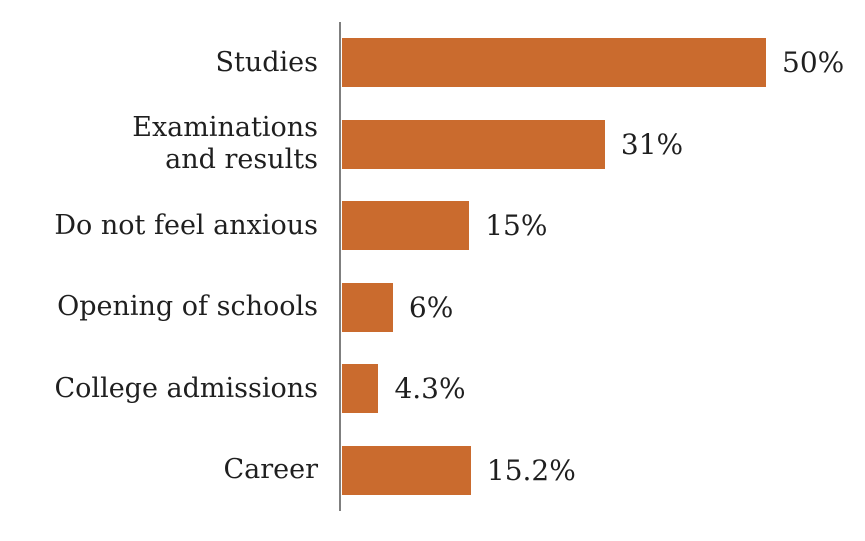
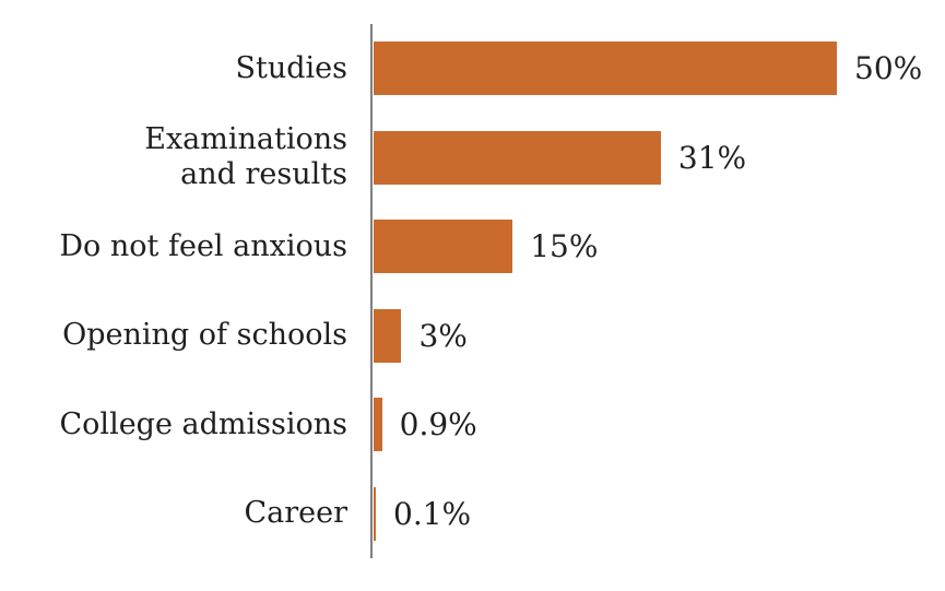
Opening of schools: 6% -> 3%
College admissions: 4.3% -> 0.9%
Career: 15.2% -> 0.1%
